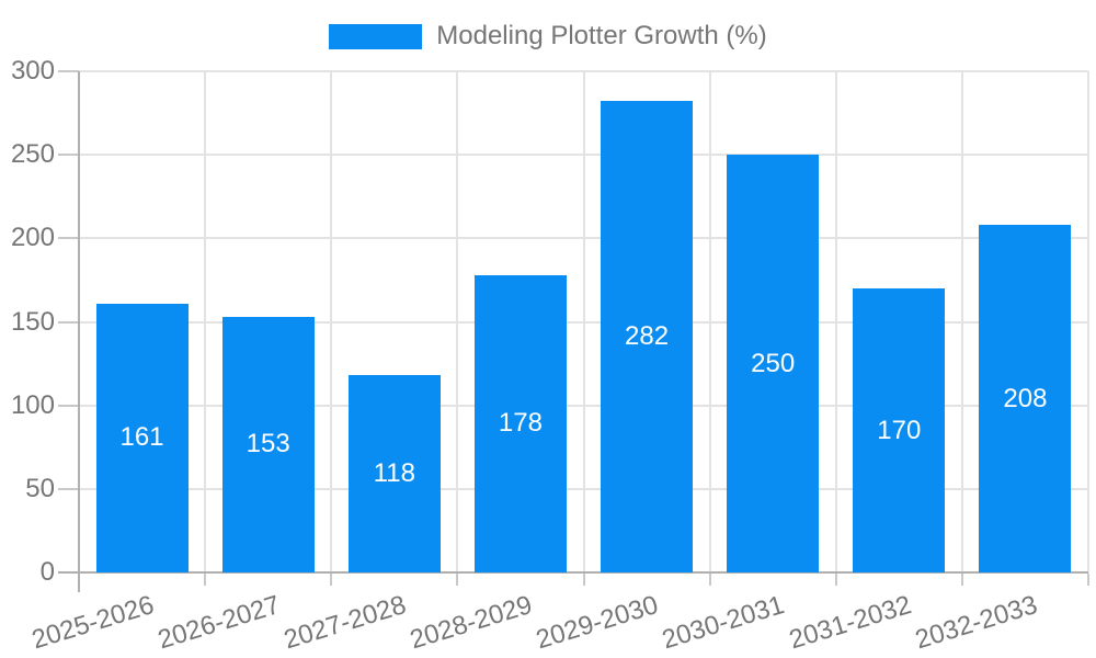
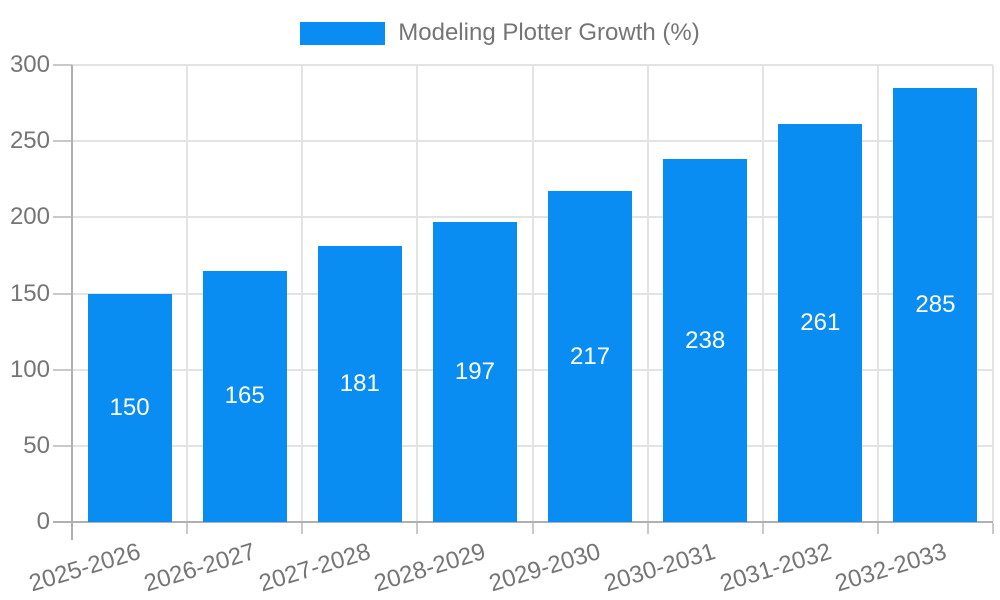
2025-2026: 161 -> 150
2026-2027: 153 -> 165
2027-2028: 118 -> 181
2028-2029: 178 -> 197
2029-2030: 282 -> 217
2030-2031: 250 -> 238
2031-2032: 170 -> 261
2032-2033: 208 -> 285
